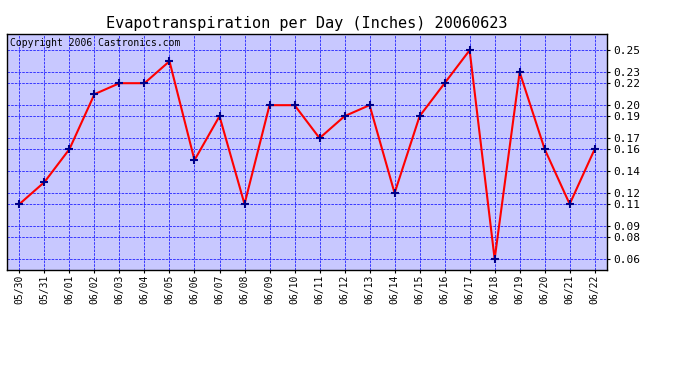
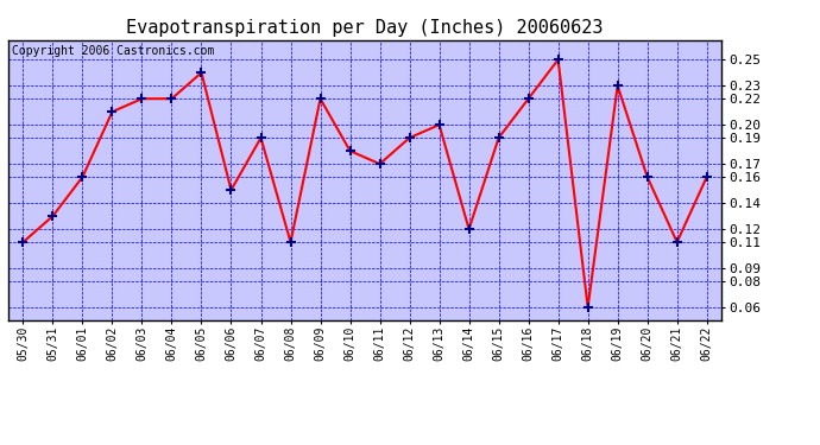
06/09: 0.20 -> 0.22
06/10: 0.20 -> 0.18
